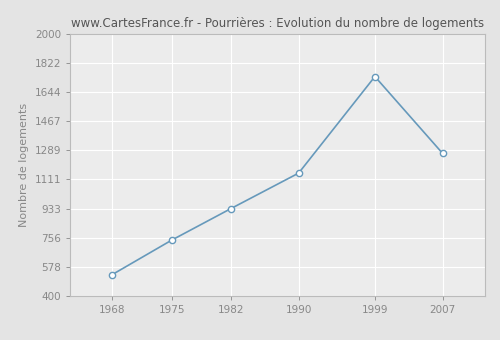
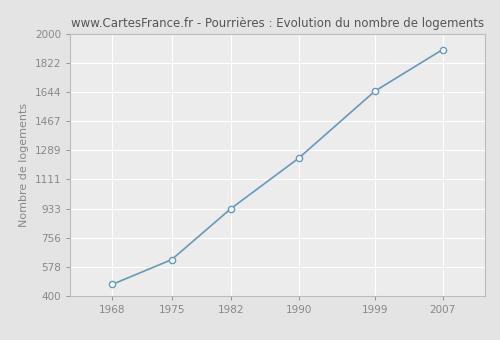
1968: 530 -> 470
1975: 740 -> 620
1990: 1150 -> 1240
1999: 1740 -> 1650
2007: 1270 -> 1900
